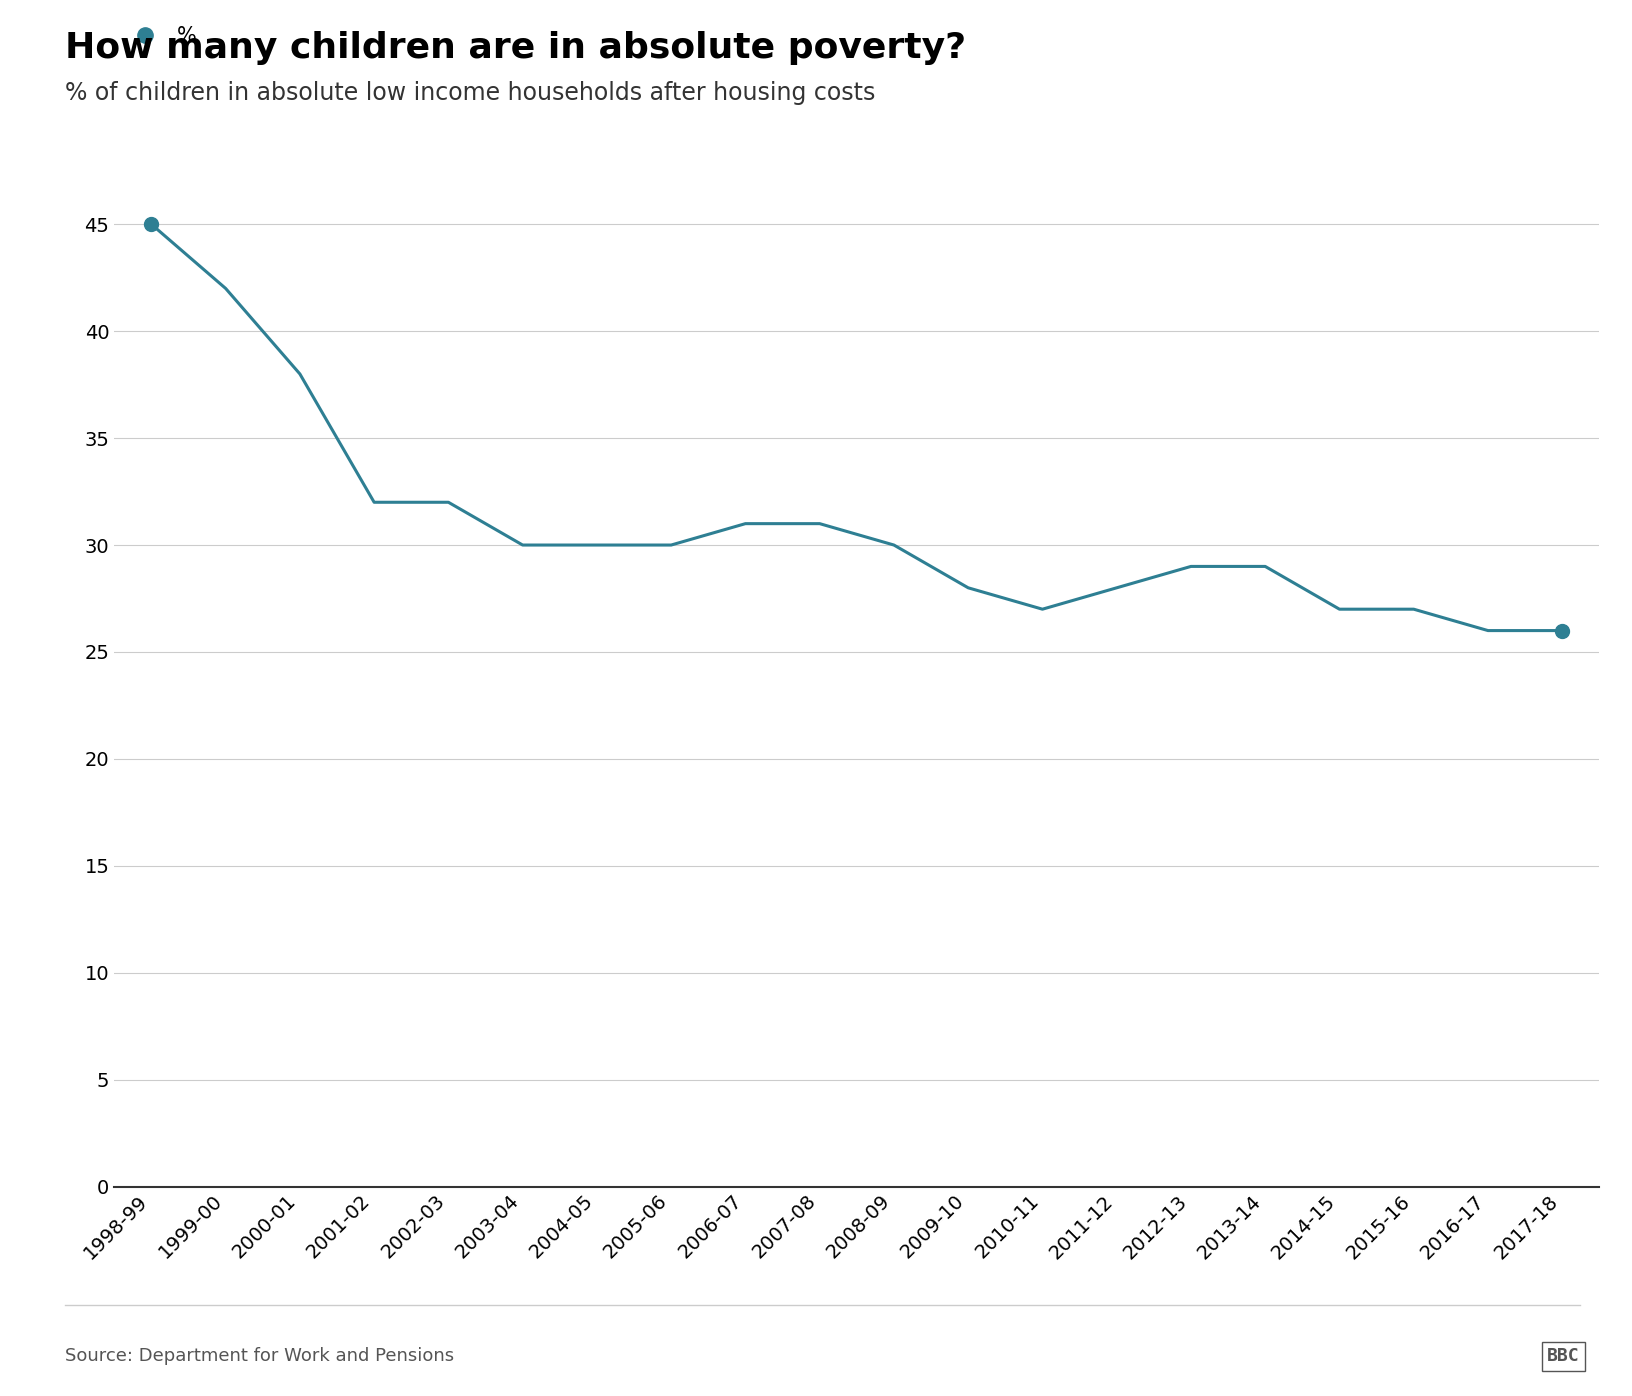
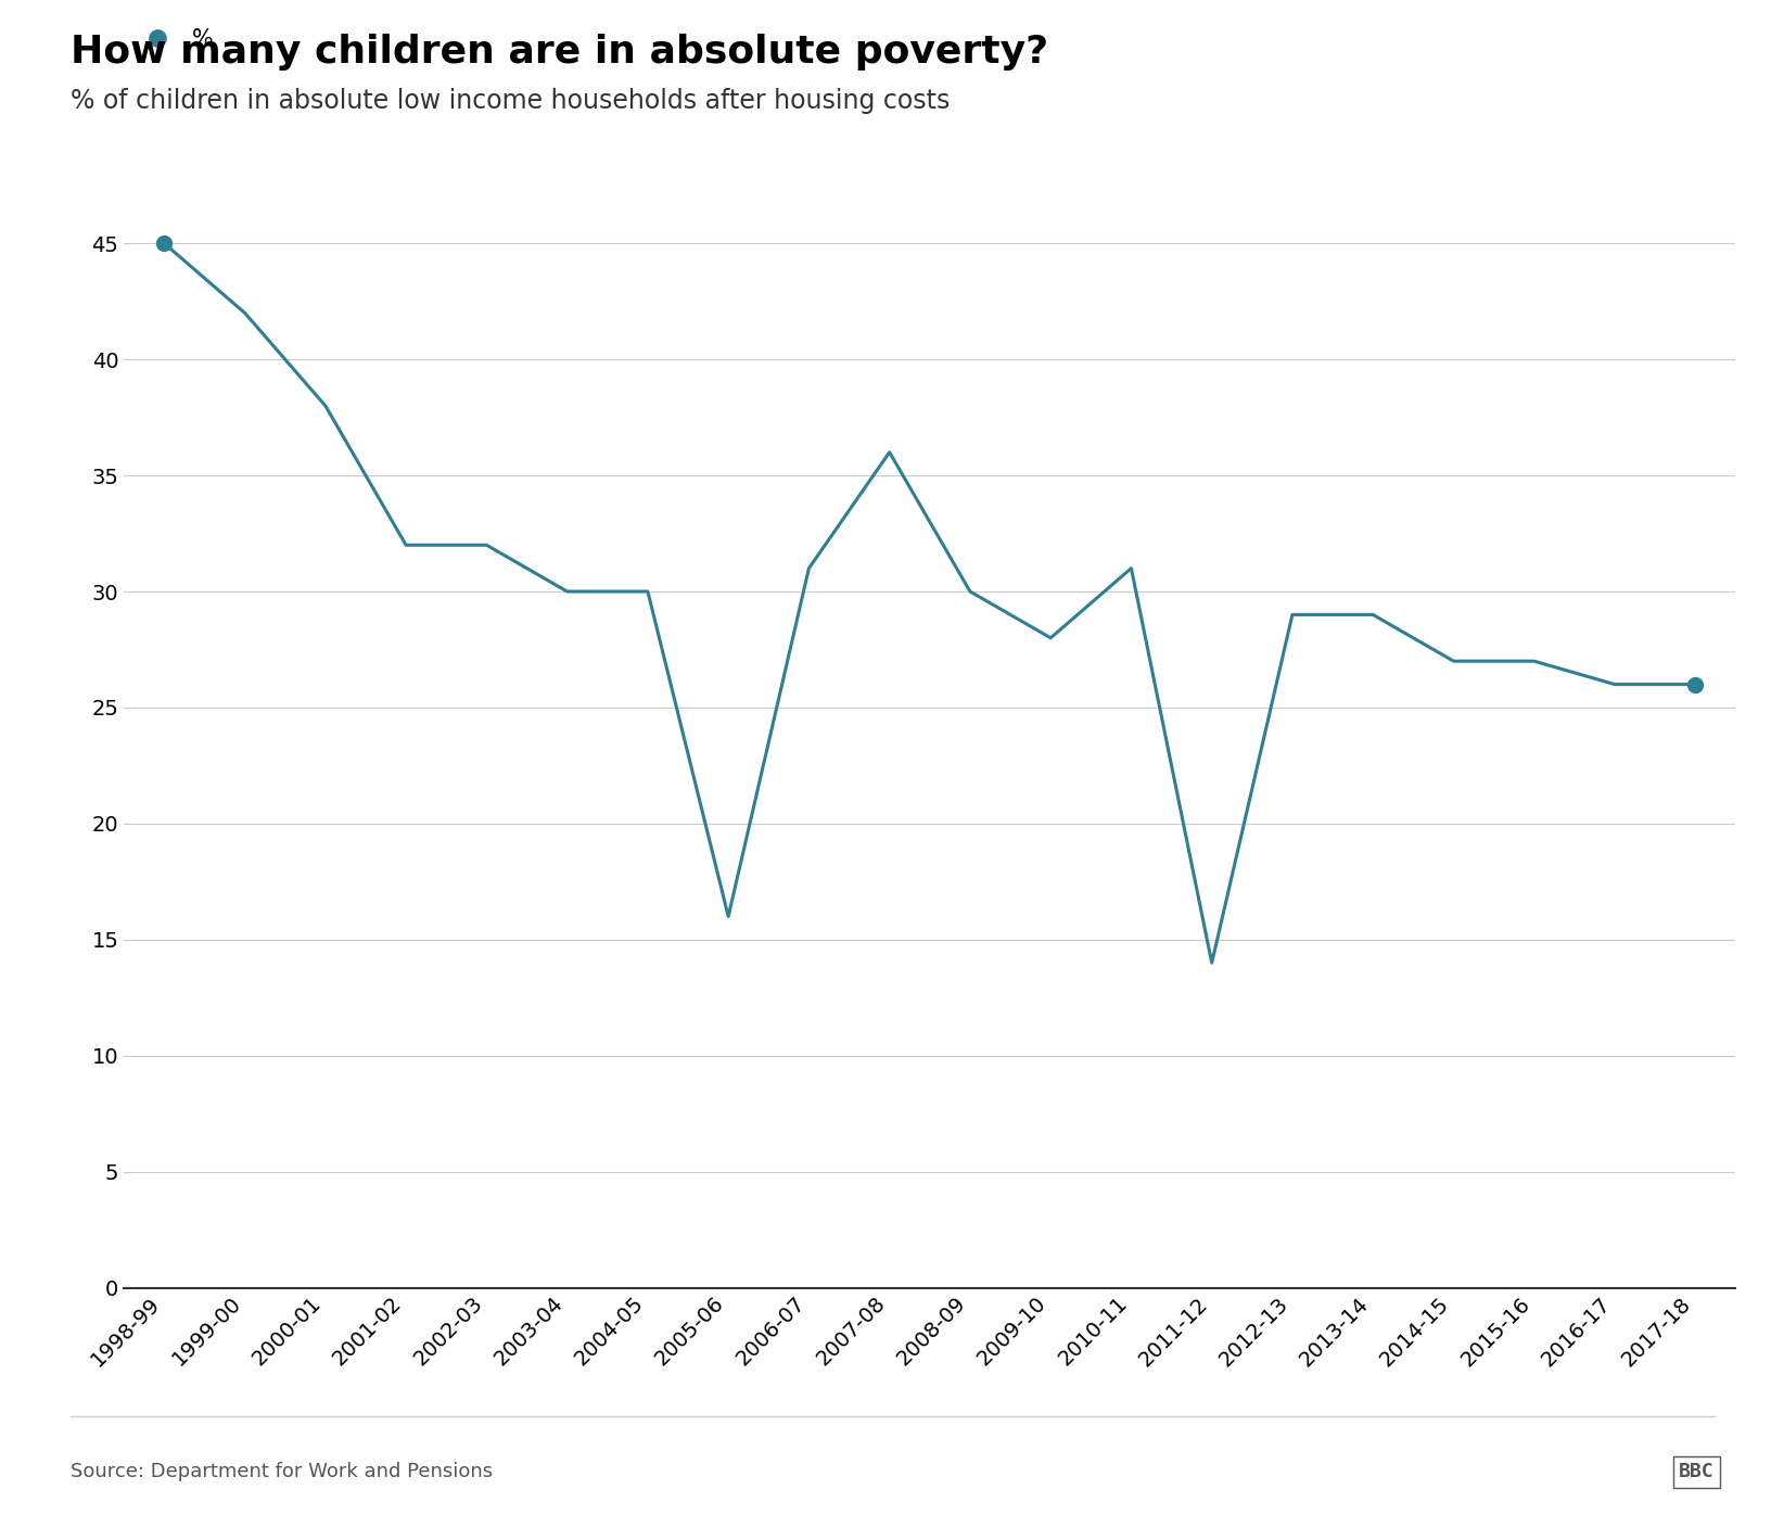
2005-06: 30 -> 16
2007-08: 31 -> 36
2010-11: 27 -> 31
2011-12: 28 -> 14
